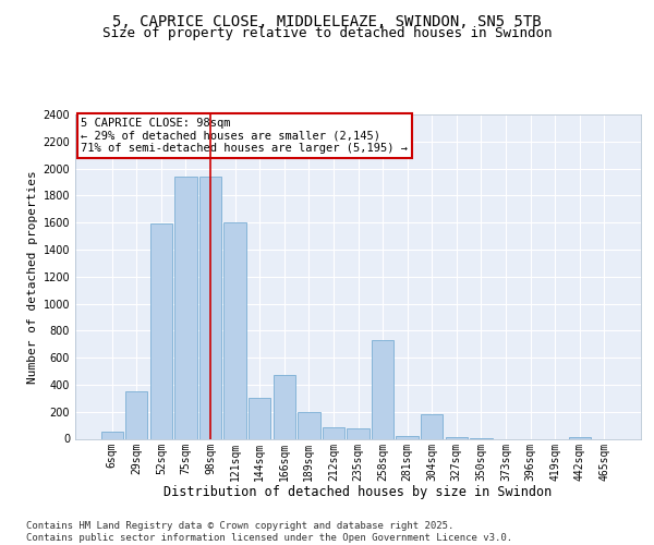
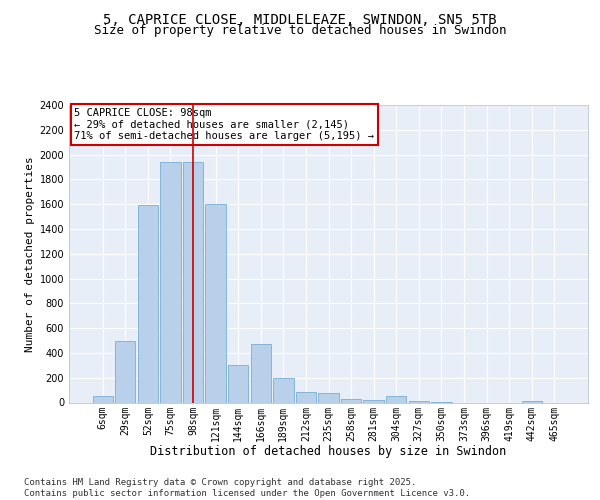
29sqm: 350 -> 500
258sqm: 730 -> 30
304sqm: 180 -> 60
